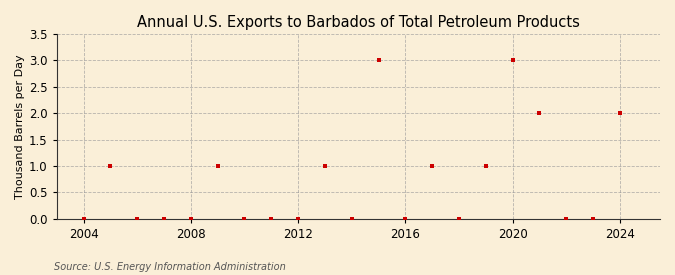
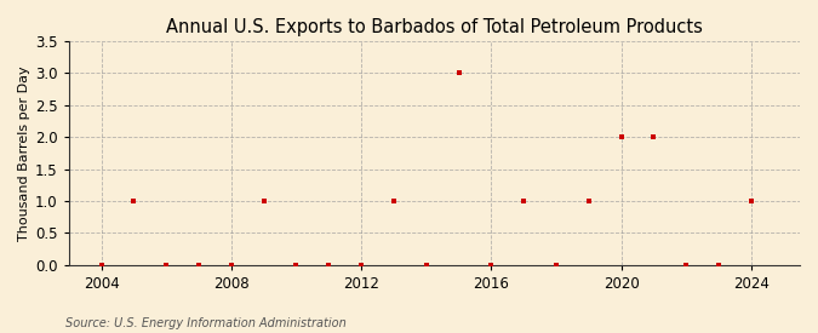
2020: 3 -> 2
2024: 2 -> 1
